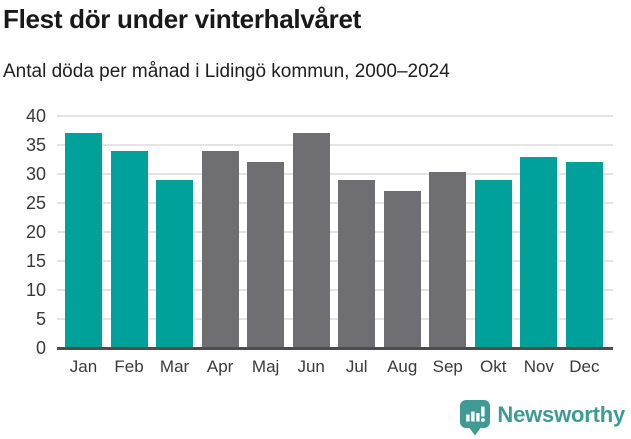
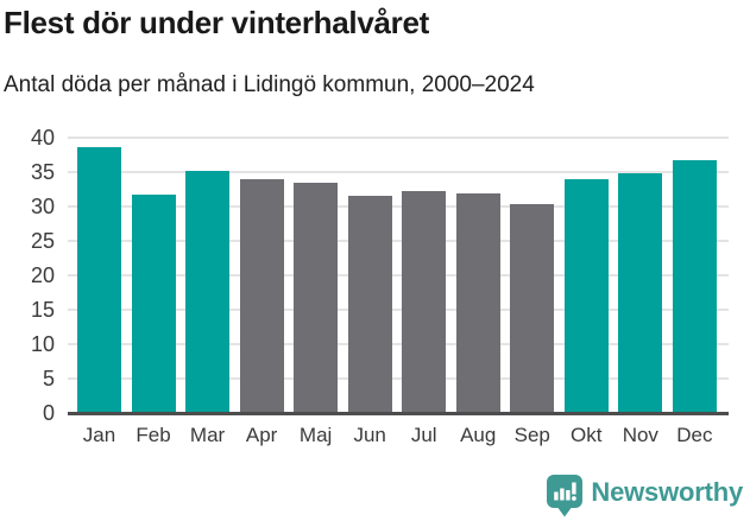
Jan: 37 -> 39
Feb: 34 -> 32
Mar: 29 -> 35
Maj: 32 -> 34
Jun: 37 -> 32
Jul: 29 -> 32
Aug: 27 -> 32
Okt: 29 -> 34
Nov: 33 -> 35
Dec: 32 -> 37
